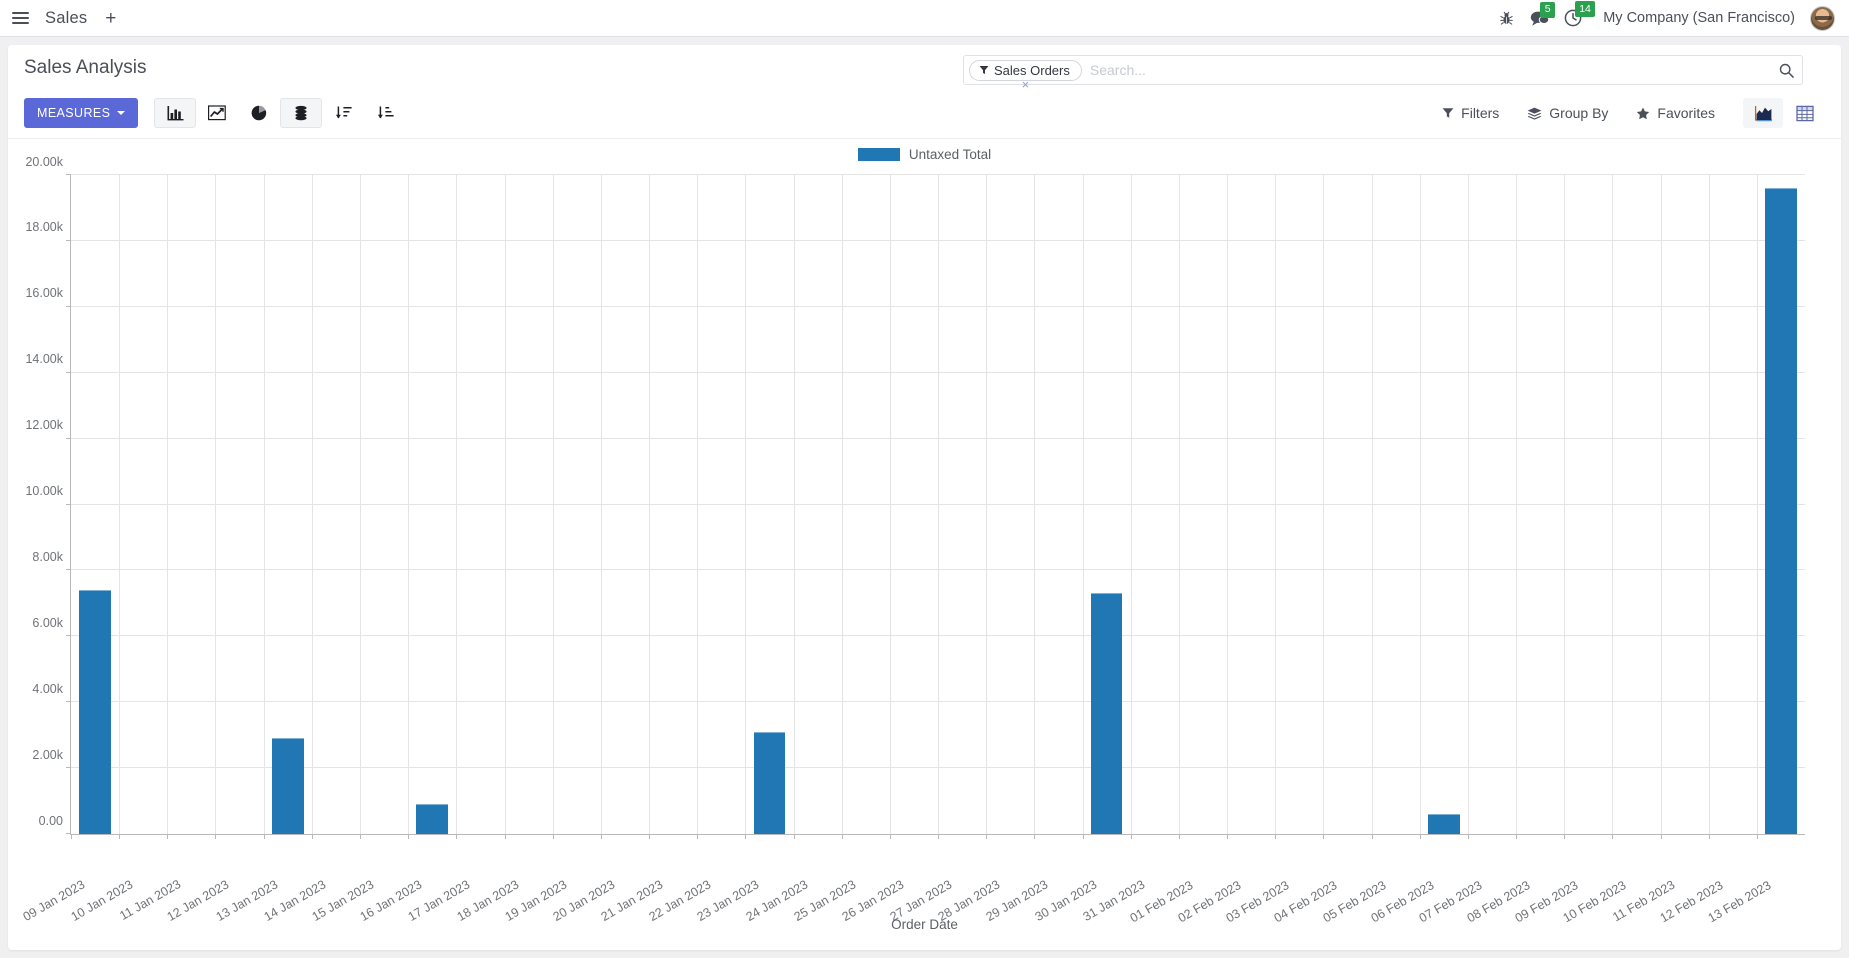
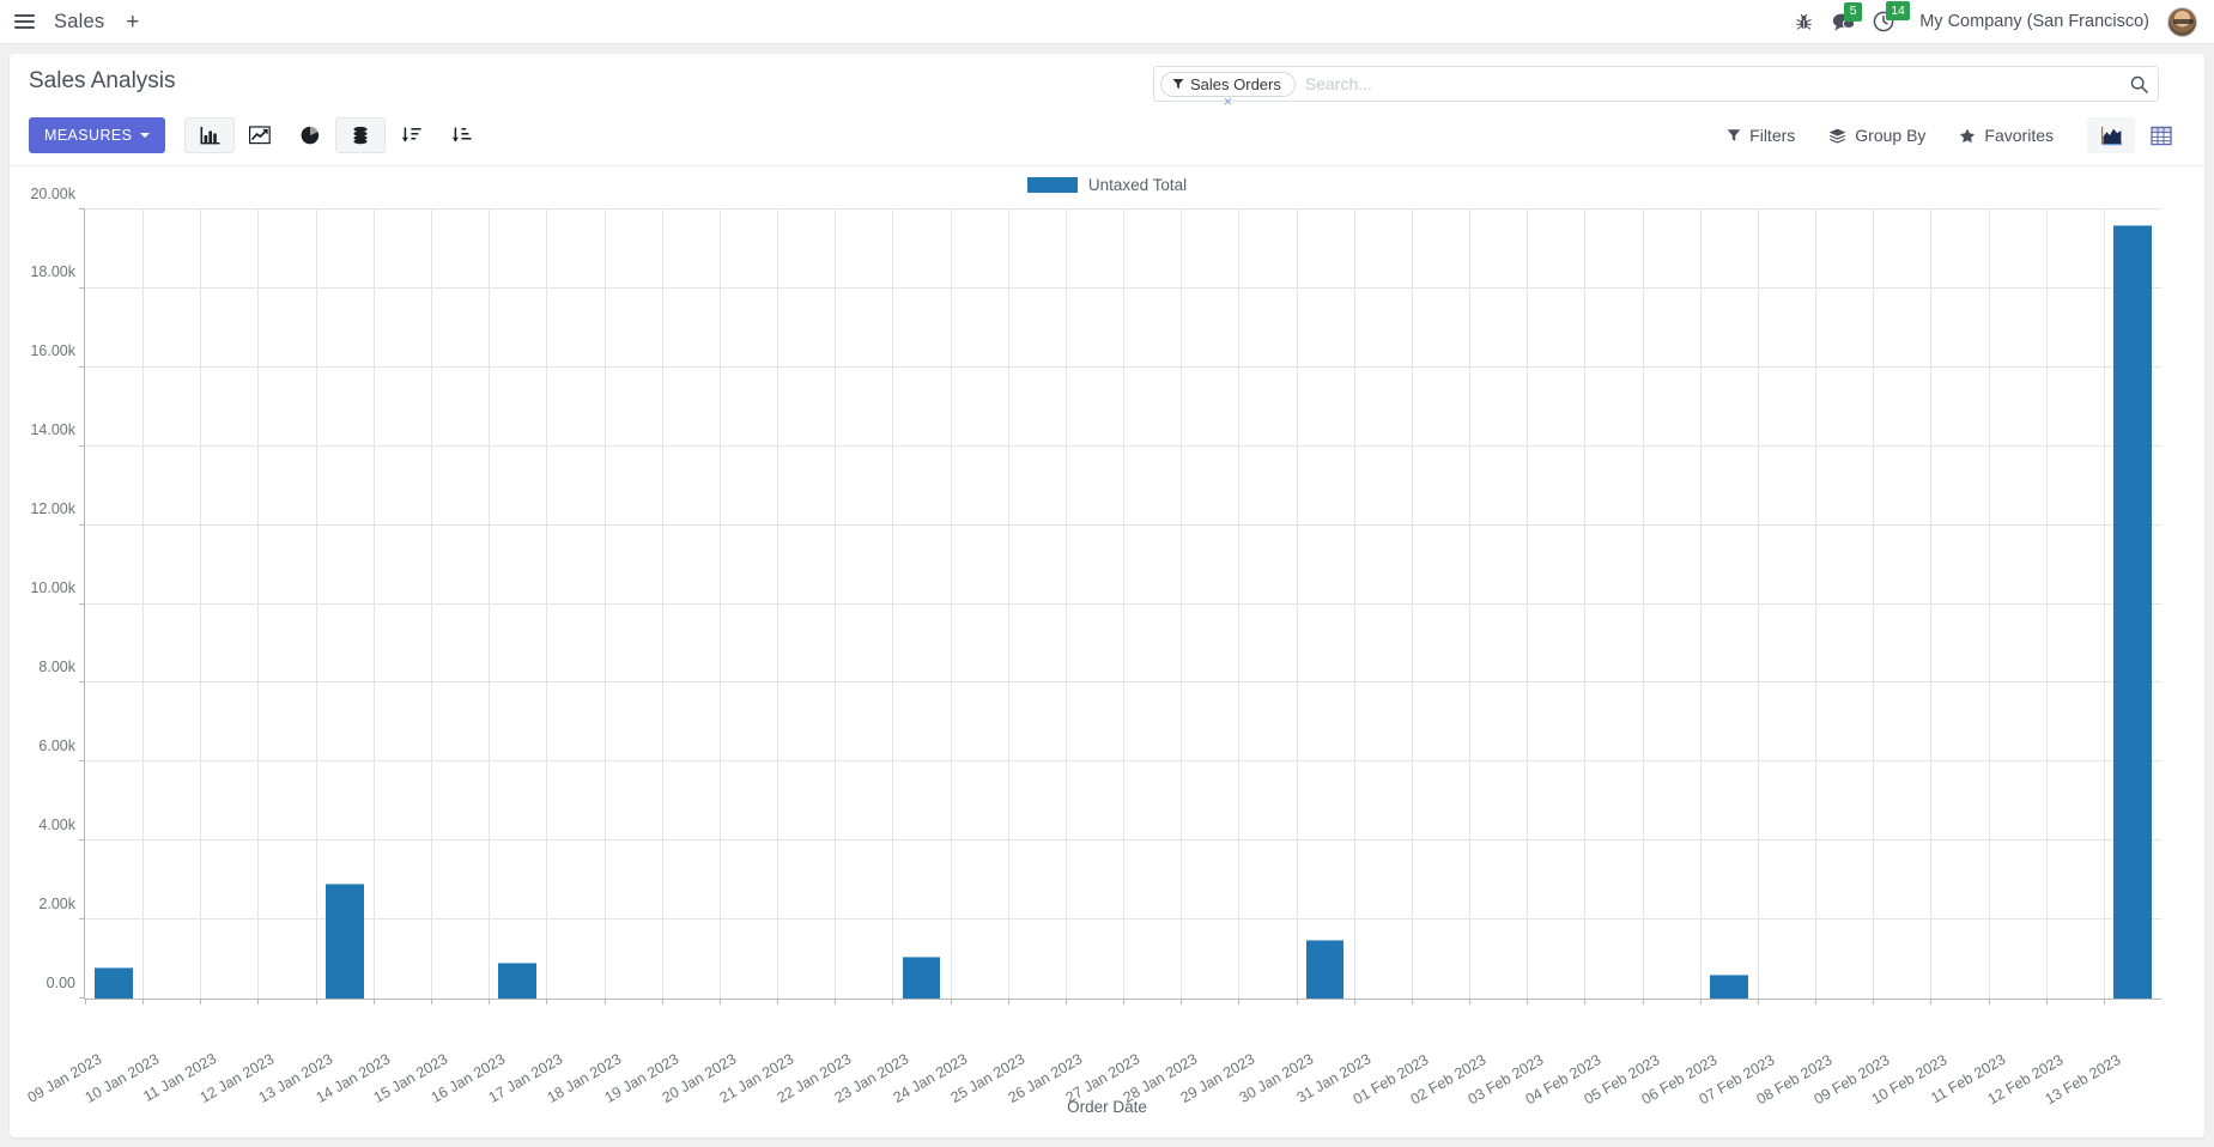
09 Jan 2023: 7.4k -> 0.8k
23 Jan 2023: 3.1k -> 1.0k
30 Jan 2023: 7.3k -> 1.5k
